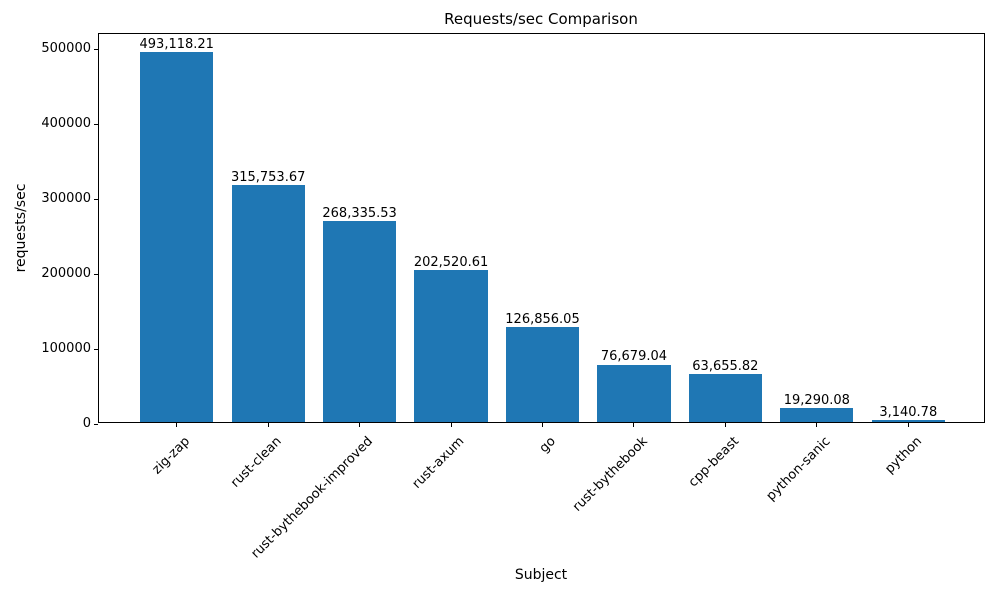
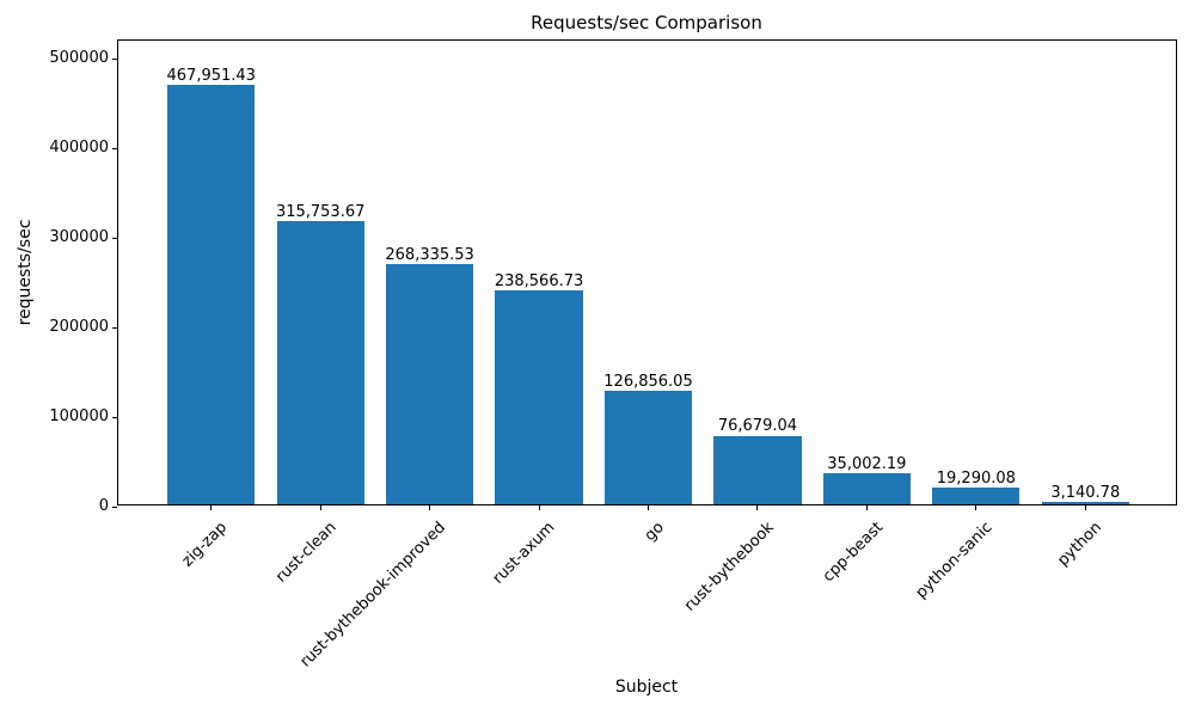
zig-zap: 493,118.21 -> 467,951.43
rust-axum: 202,520.61 -> 238,566.73
cpp-beast: 63,655.82 -> 35,002.19
